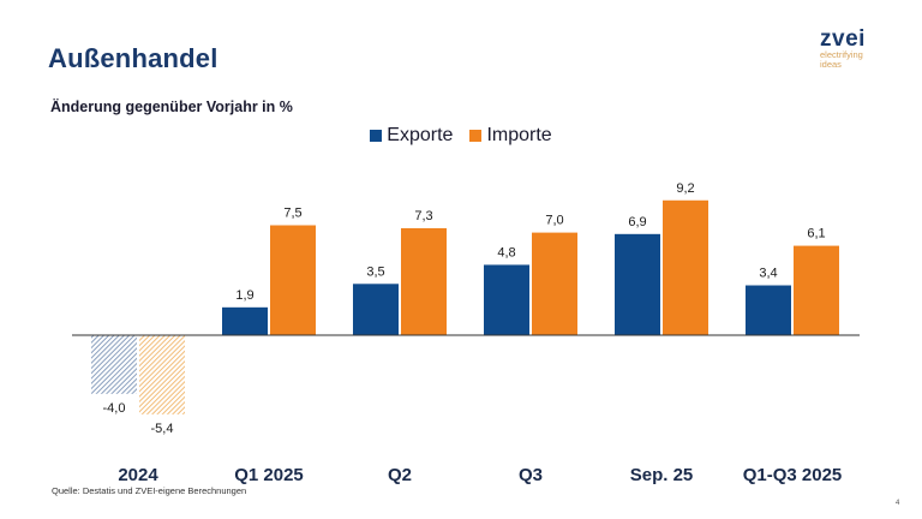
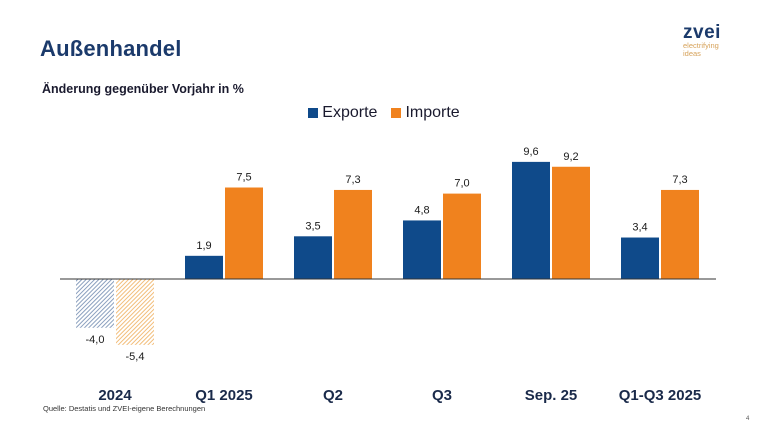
Exporte/Sep. 25: 6,9 -> 9,6
Importe/Q1-Q3 2025: 6,1 -> 7,3
